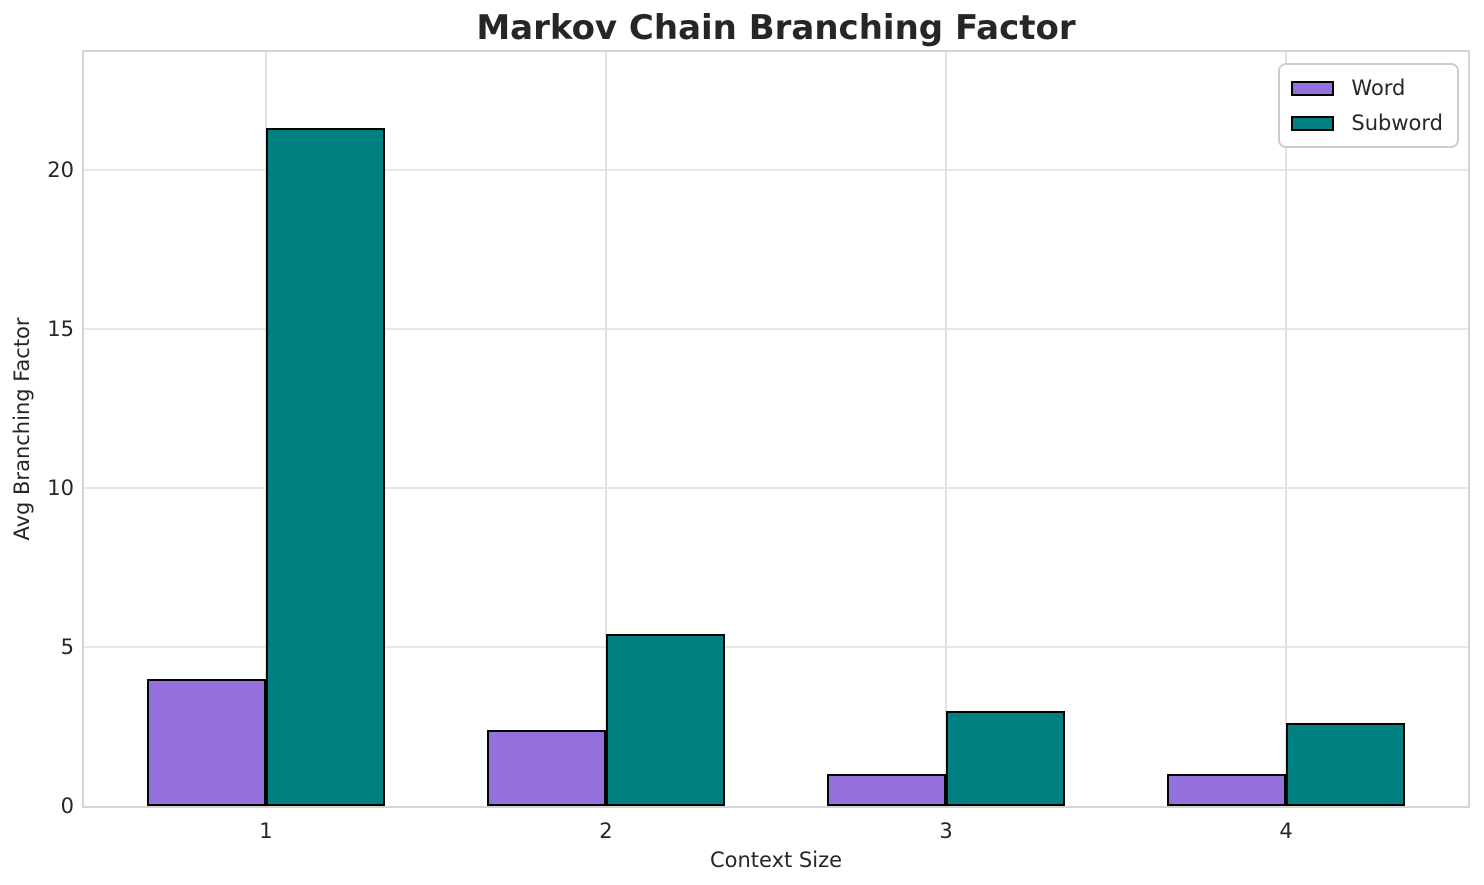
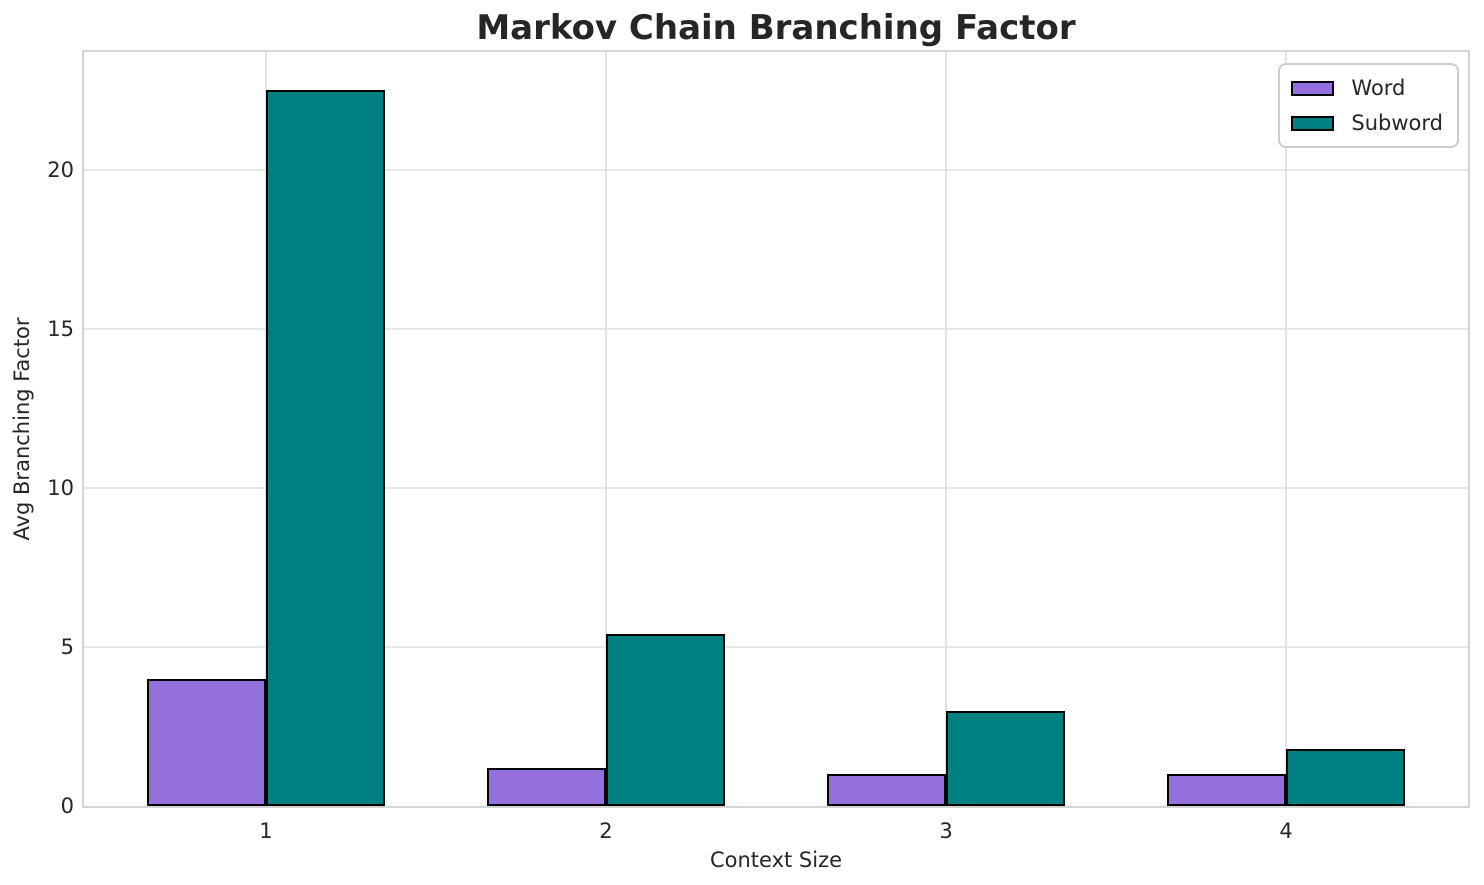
Subword/1: 21.3 -> 22.5
Word/2: 2.4 -> 1.2
Subword/4: 2.6 -> 1.8
